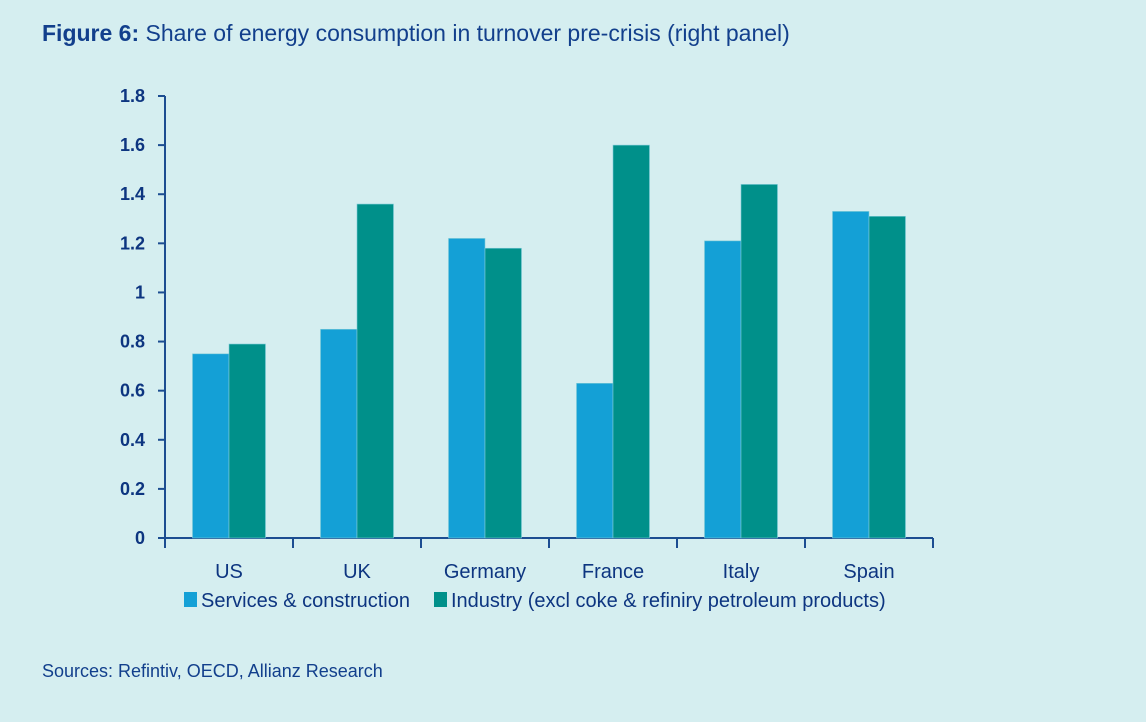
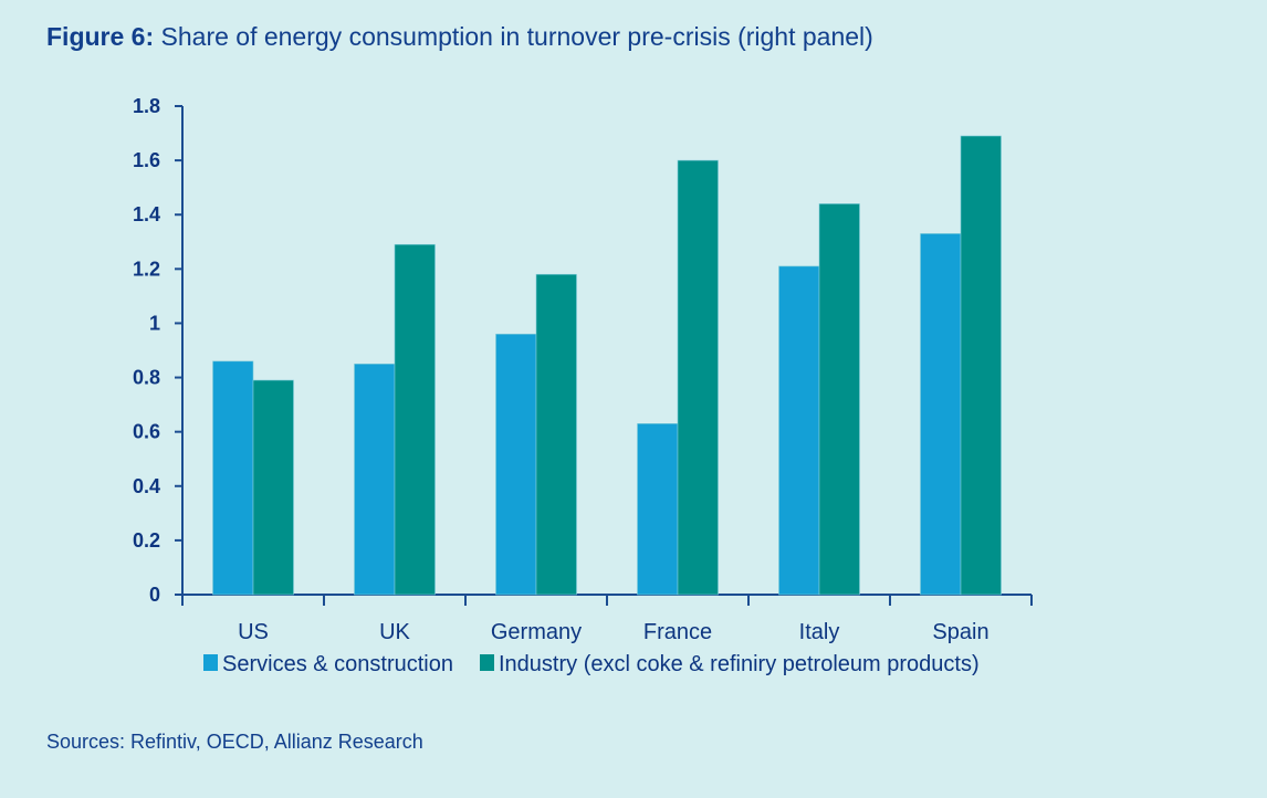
Services & construction/US: 0.75 -> 0.86
Industry (excl coke & refiniry petroleum products)/UK: 1.36 -> 1.29
Services & construction/Germany: 1.22 -> 0.96
Industry (excl coke & refiniry petroleum products)/Spain: 1.31 -> 1.69
